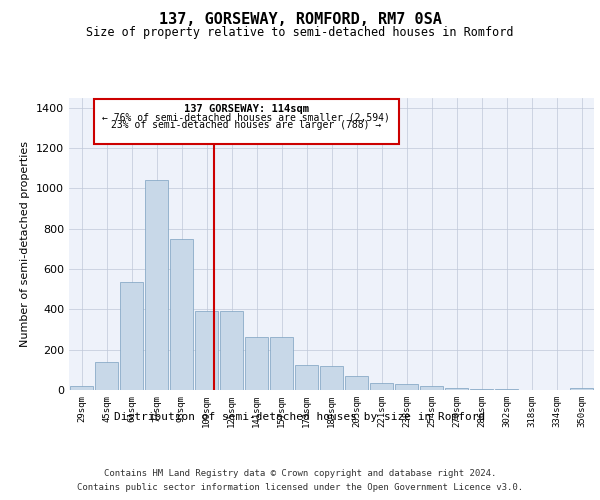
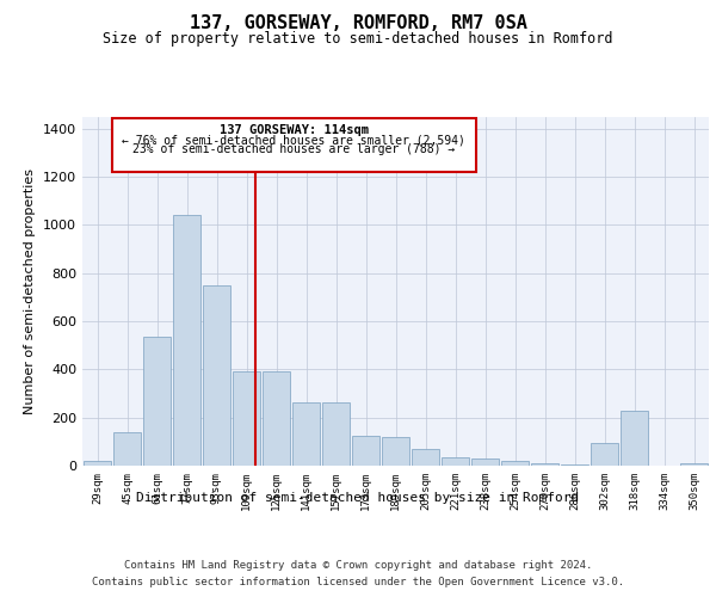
302sqm: 3 -> 95
318sqm: 1 -> 230
